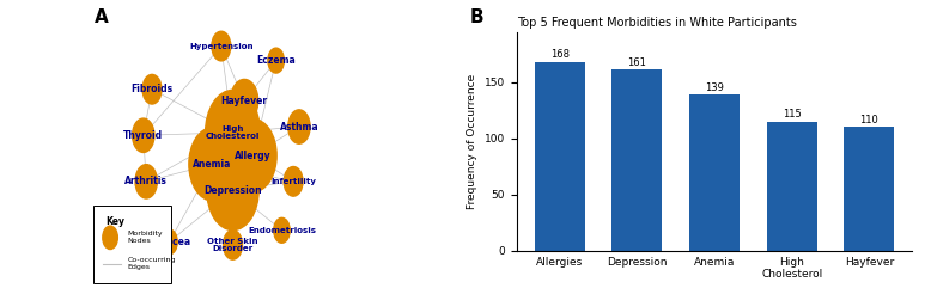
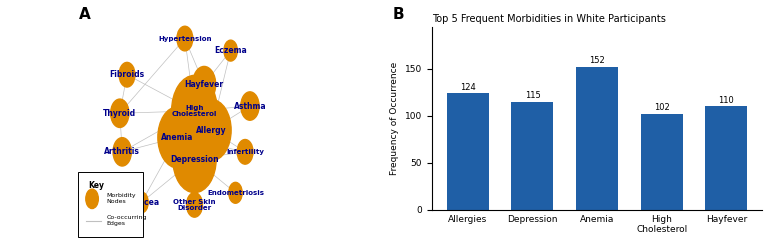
Allergies: 168 -> 124
Depression: 161 -> 115
Anemia: 139 -> 152
High Cholesterol: 115 -> 102
